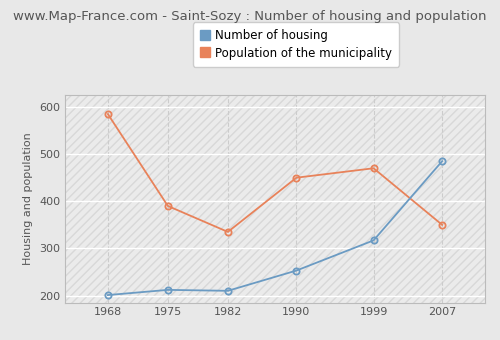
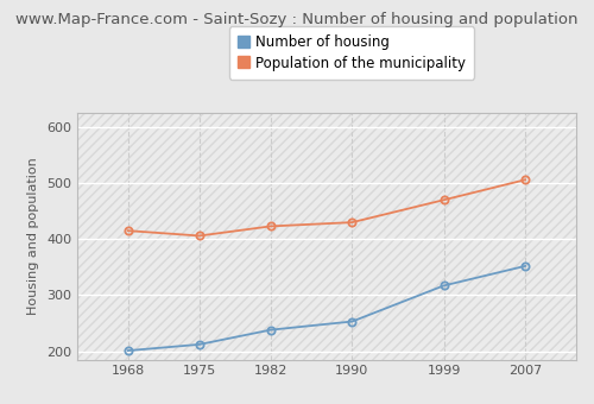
Population of the municipality/1968: 585 -> 415
Population of the municipality/1975: 390 -> 406
Number of housing/1982: 210 -> 238
Population of the municipality/1982: 335 -> 423
Population of the municipality/1990: 450 -> 430
Number of housing/2007: 485 -> 352
Population of the municipality/2007: 350 -> 506
